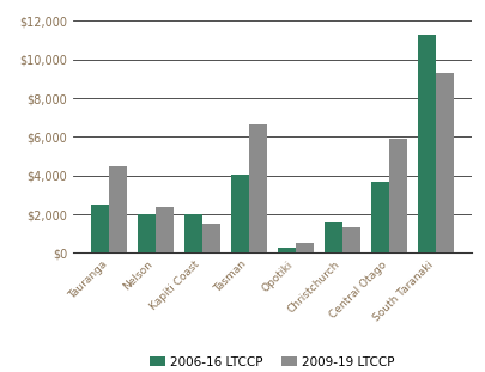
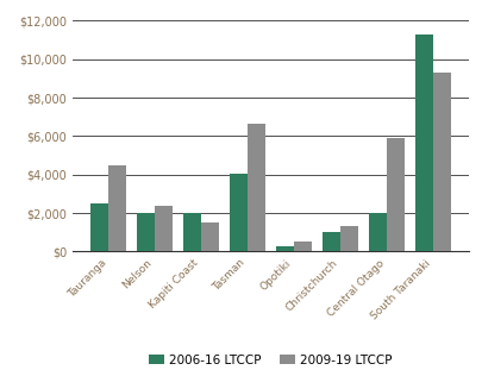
2006-16 LTCCP/Christchurch: $1,600 -> $1,000
2006-16 LTCCP/Central Otago: $3,700 -> $2,000
